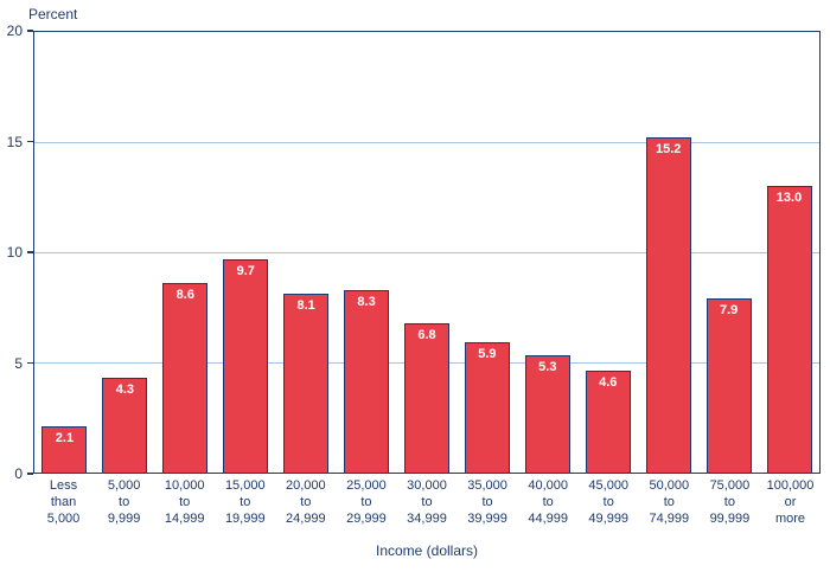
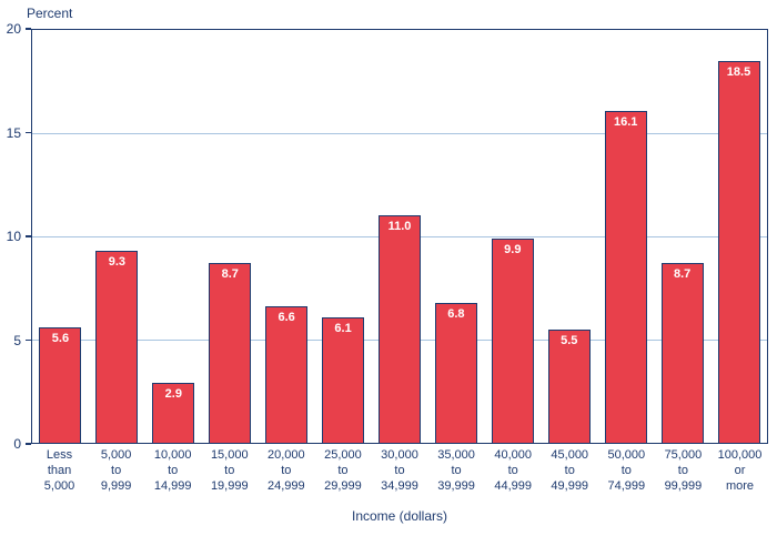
Less than 5,000: 2.1 -> 5.6
5,000 to 9,999: 4.3 -> 9.3
10,000 to 14,999: 8.6 -> 2.9
15,000 to 19,999: 9.7 -> 8.7
20,000 to 24,999: 8.1 -> 6.6
25,000 to 29,999: 8.3 -> 6.1
30,000 to 34,999: 6.8 -> 11.0
35,000 to 39,999: 5.9 -> 6.8
40,000 to 44,999: 5.3 -> 9.9
45,000 to 49,999: 4.6 -> 5.5
50,000 to 74,999: 15.2 -> 16.1
75,000 to 99,999: 7.9 -> 8.7
100,000 or more: 13.0 -> 18.5
